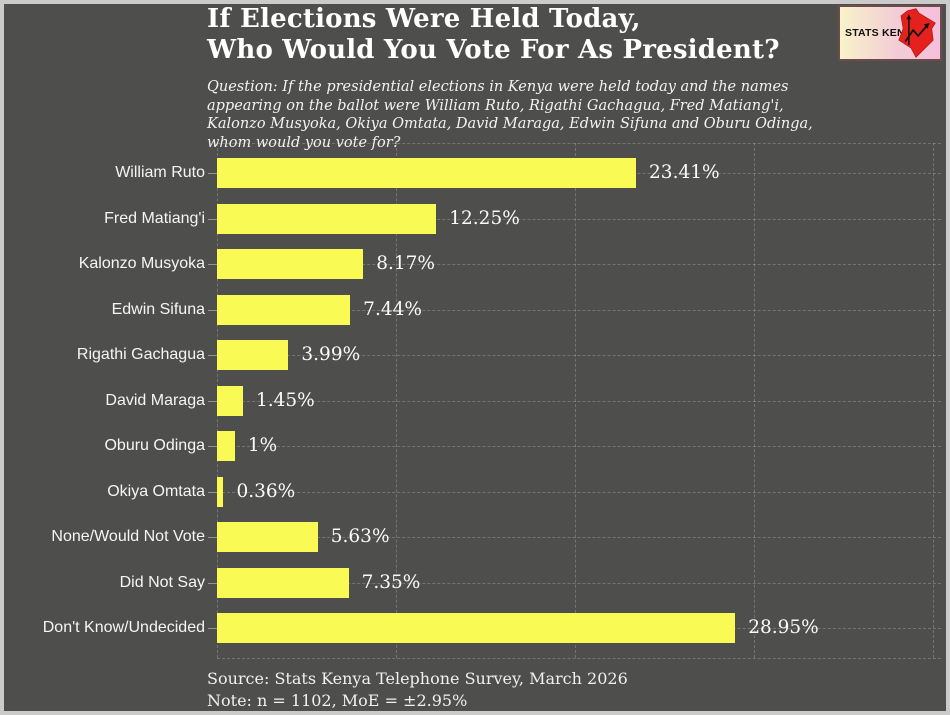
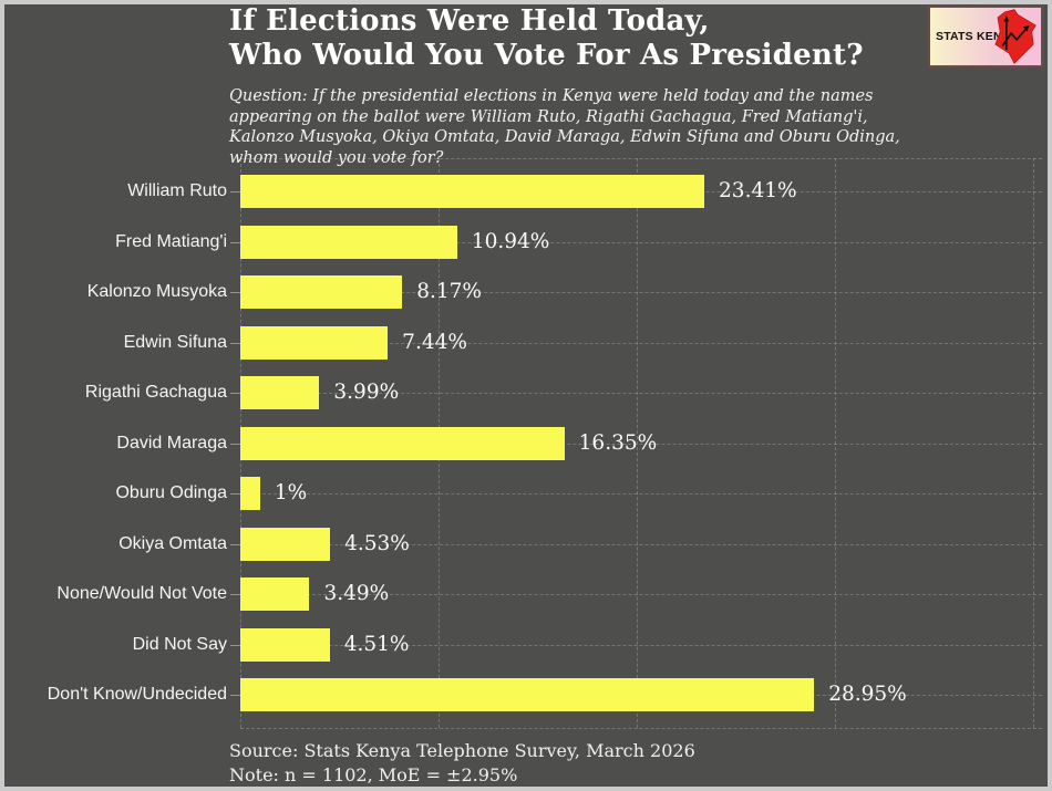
Fred Matiang'i: 12.25% -> 10.94%
David Maraga: 1.45% -> 16.35%
Okiya Omtata: 0.36% -> 4.53%
None/Would Not Vote: 5.63% -> 3.49%
Did Not Say: 7.35% -> 4.51%
